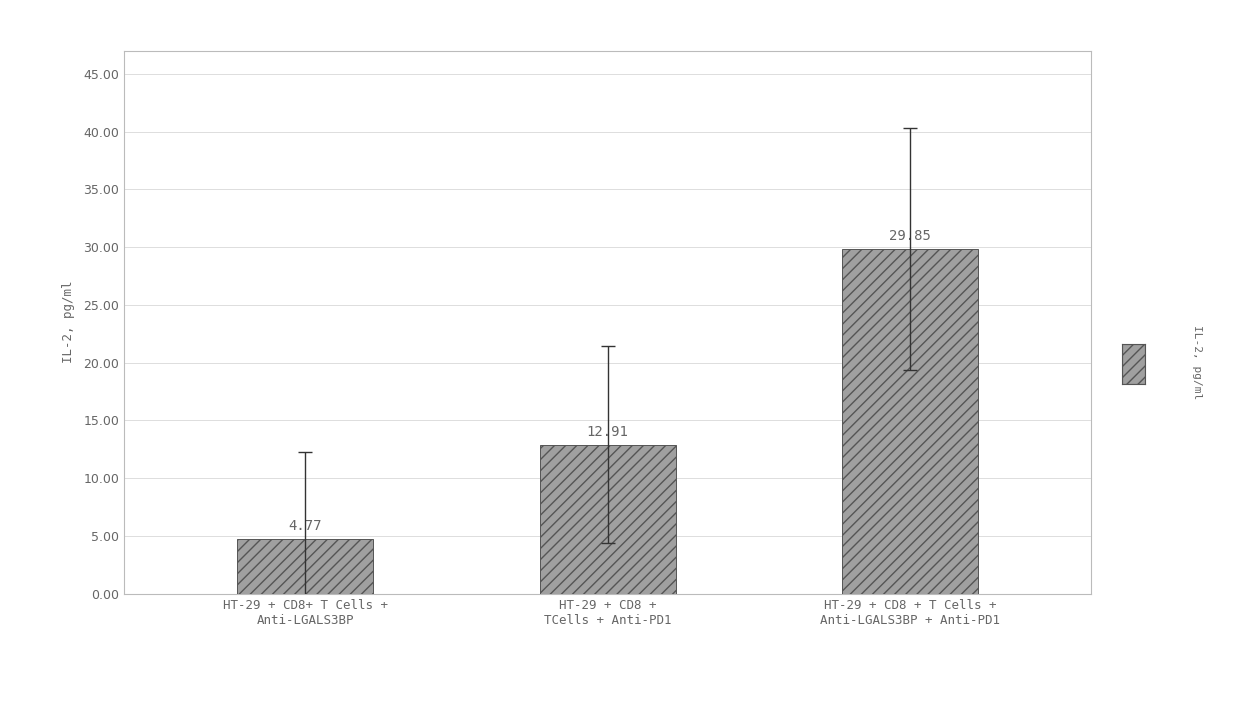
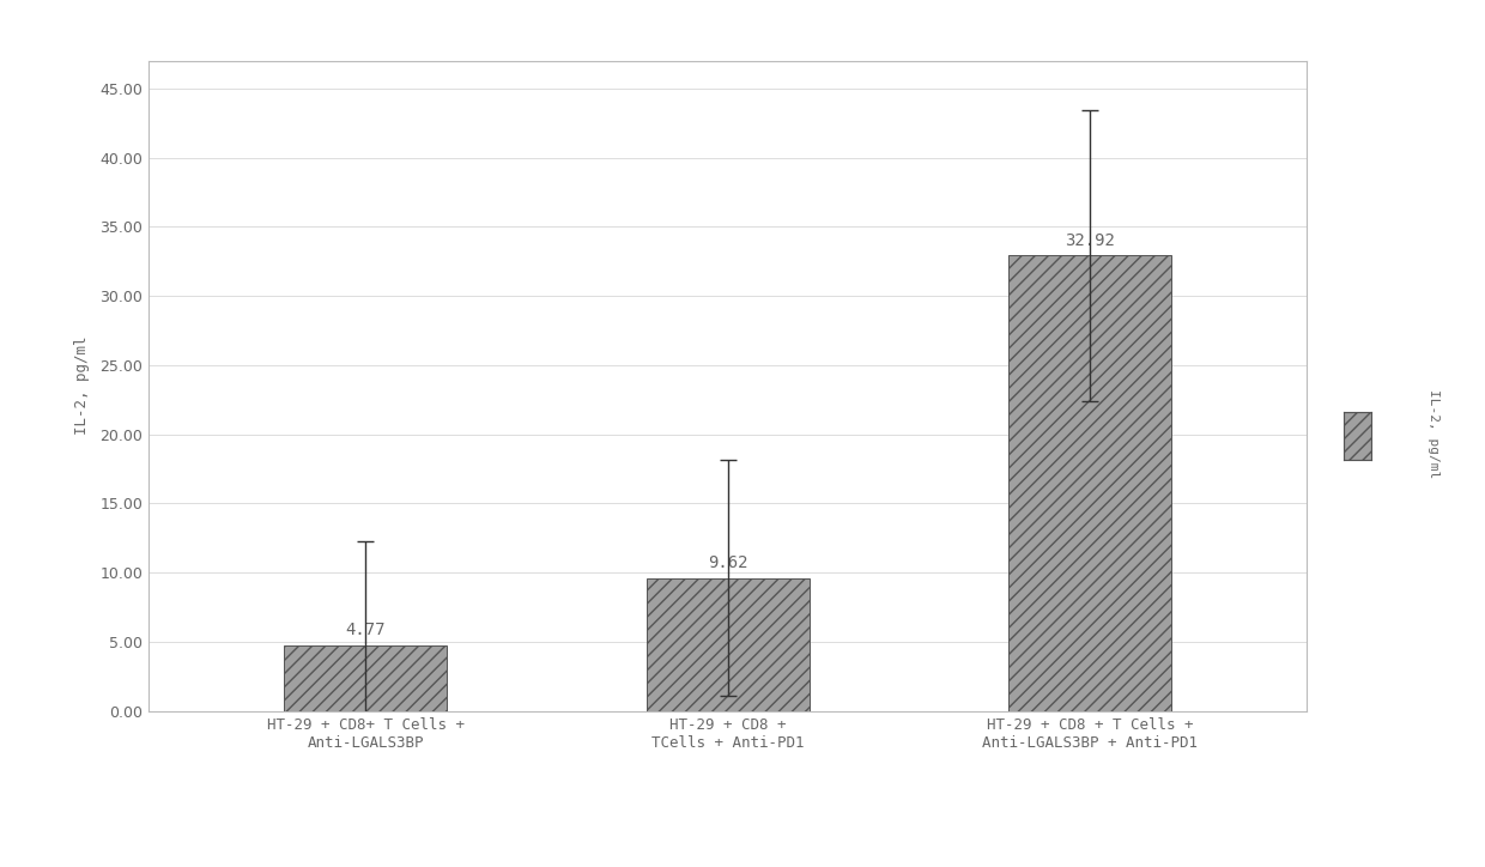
HT-29 + CD8 + TCells + Anti-PD1: 12.91 -> 9.62
HT-29 + CD8 + T Cells + Anti-LGALS3BP + Anti-PD1: 29.85 -> 32.92
